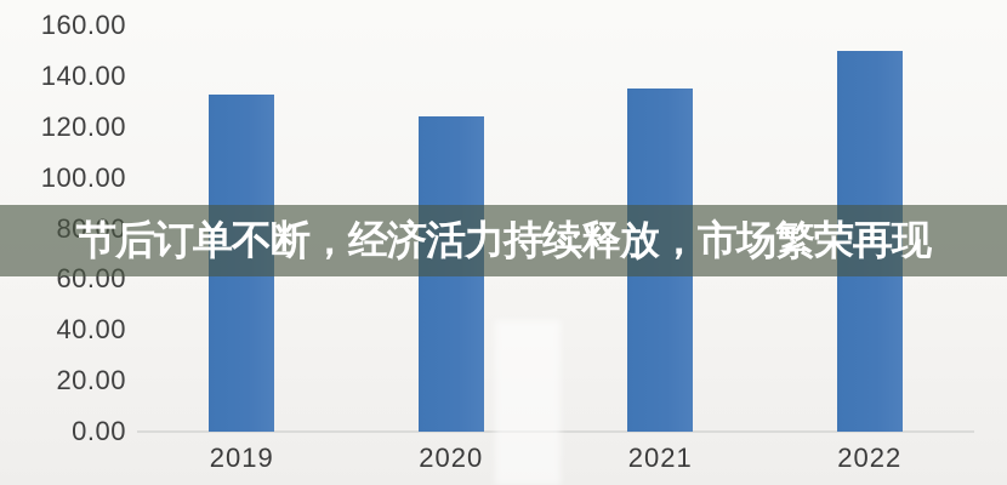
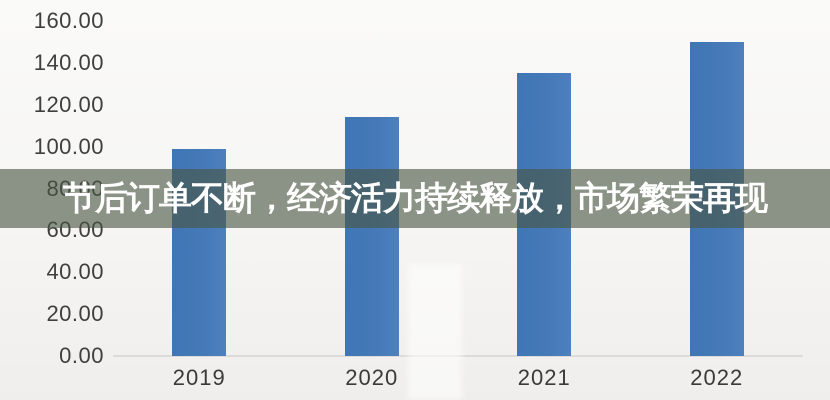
2019: 133 -> 99
2020: 124 -> 114
